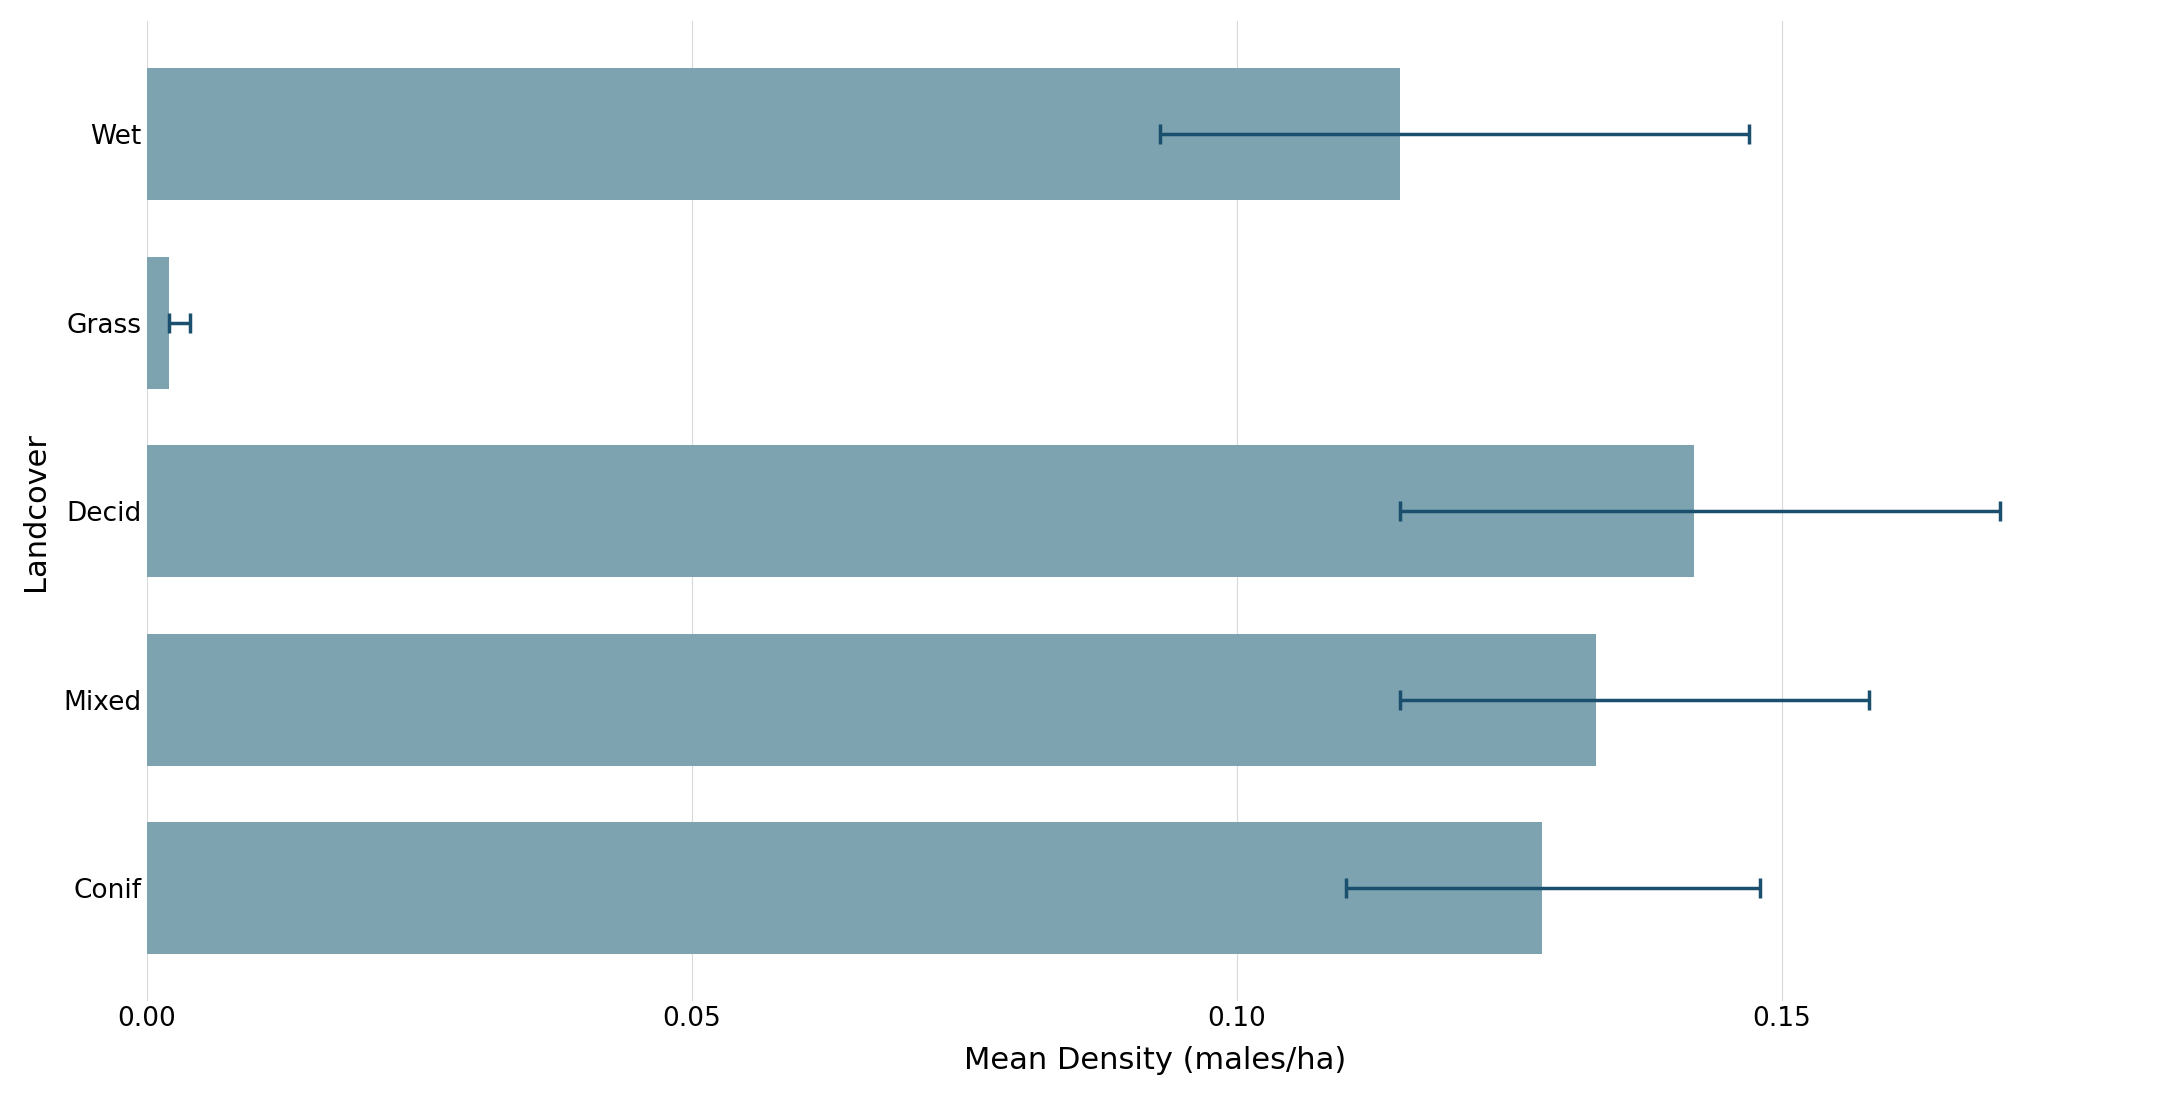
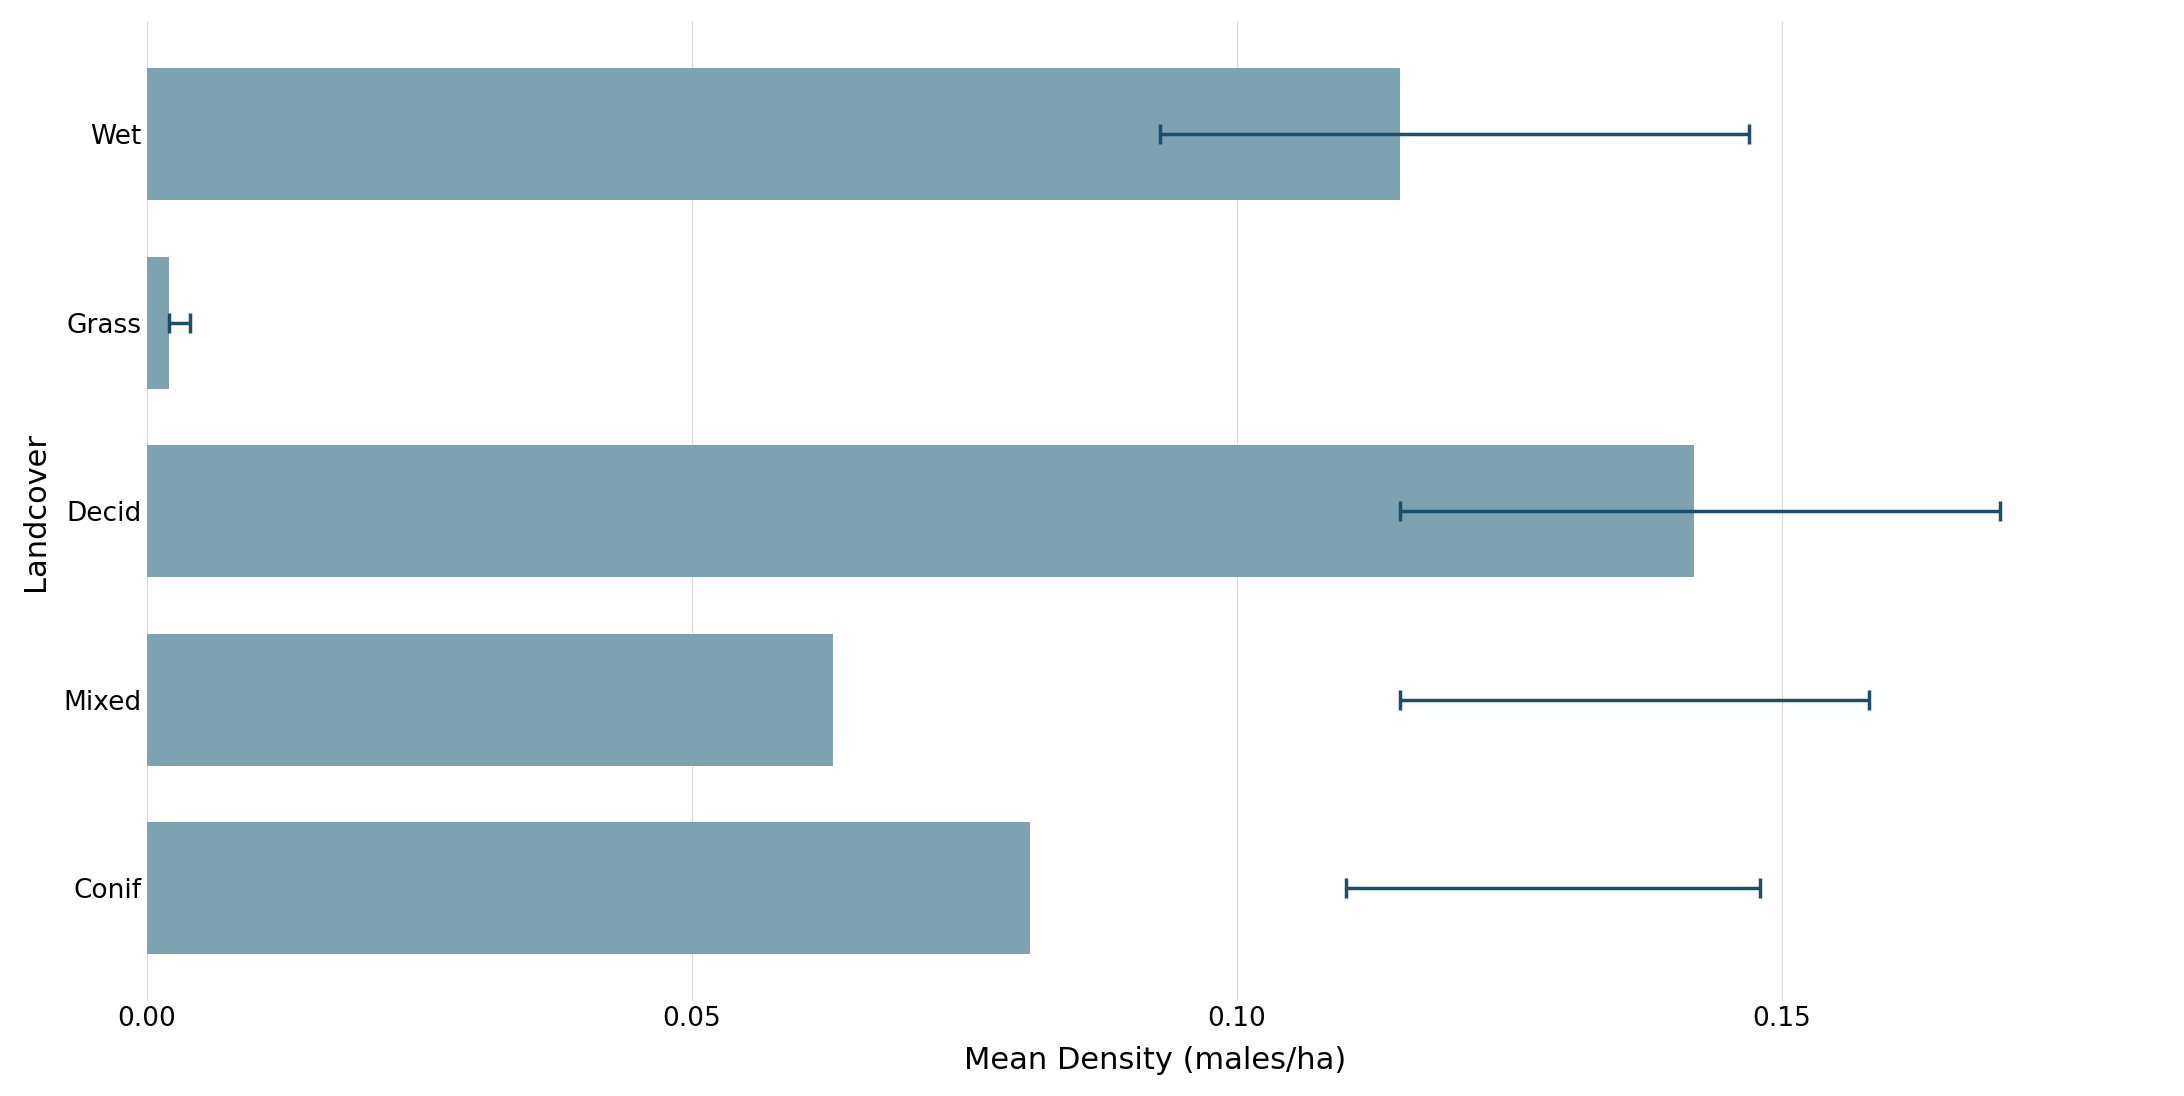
Mixed: 0.133 -> 0.063
Conif: 0.128 -> 0.081
